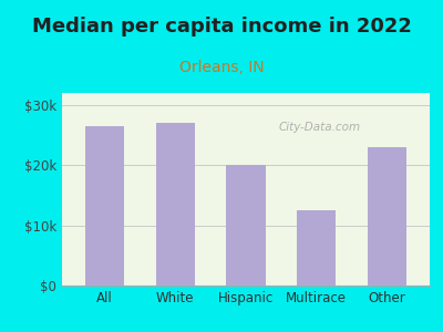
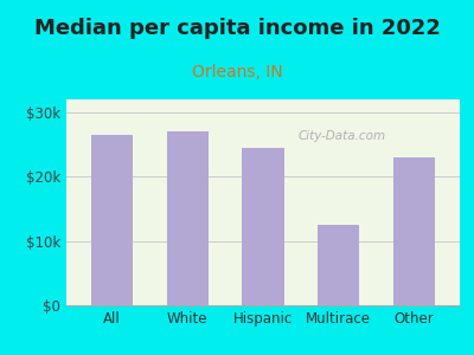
Hispanic: $20.0k -> $24.5k
